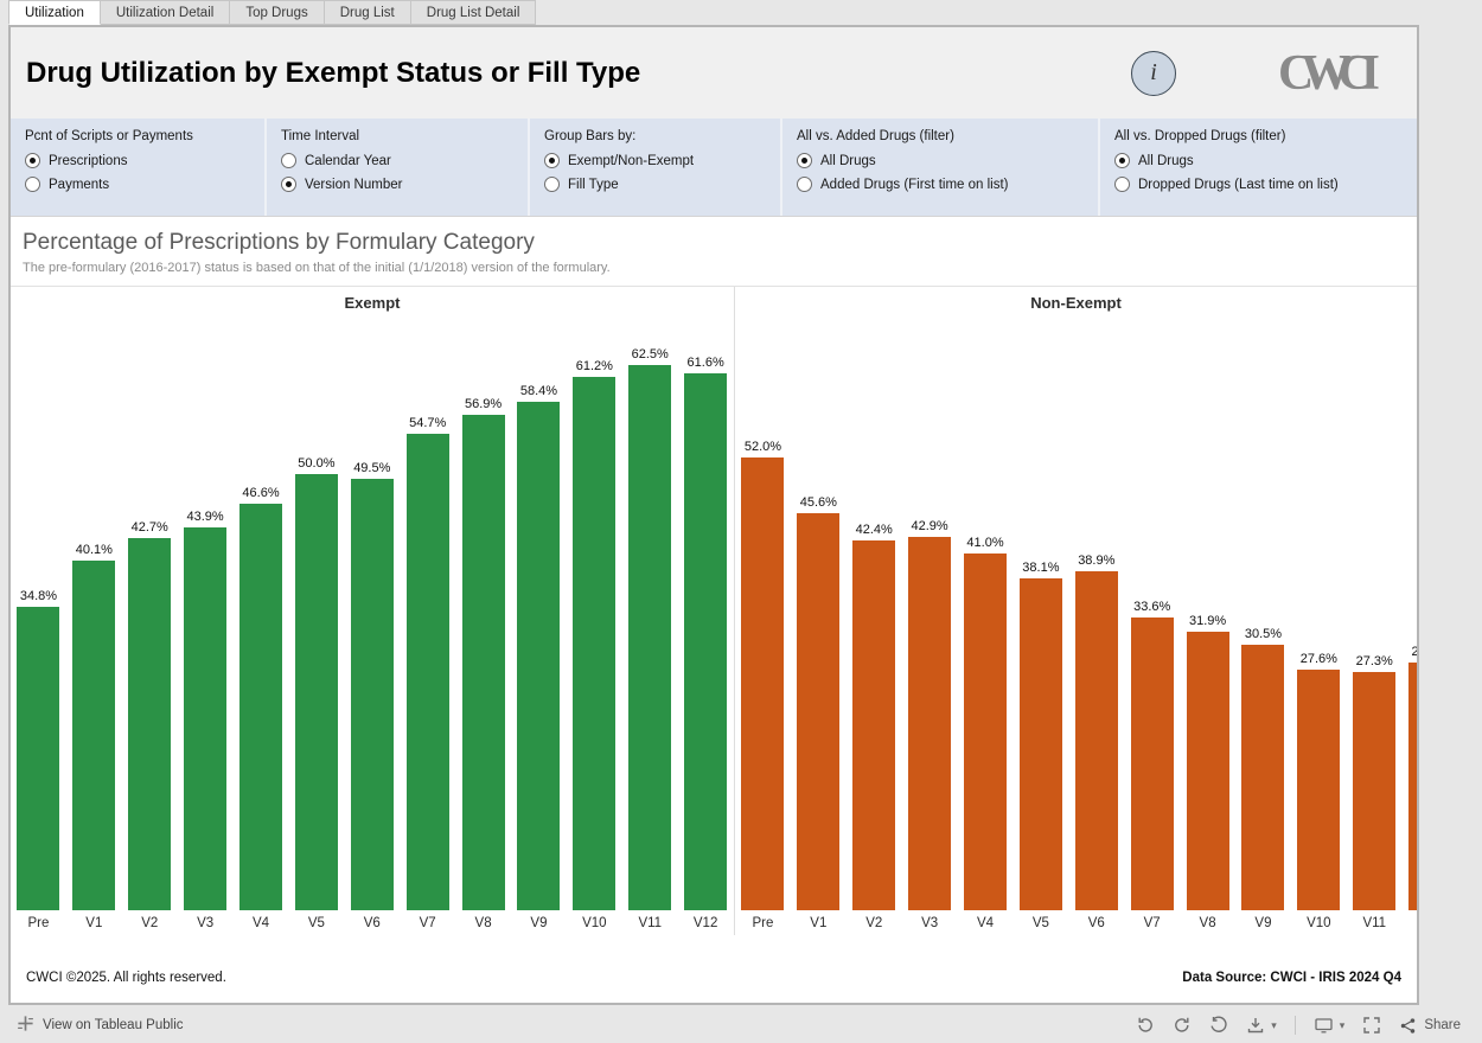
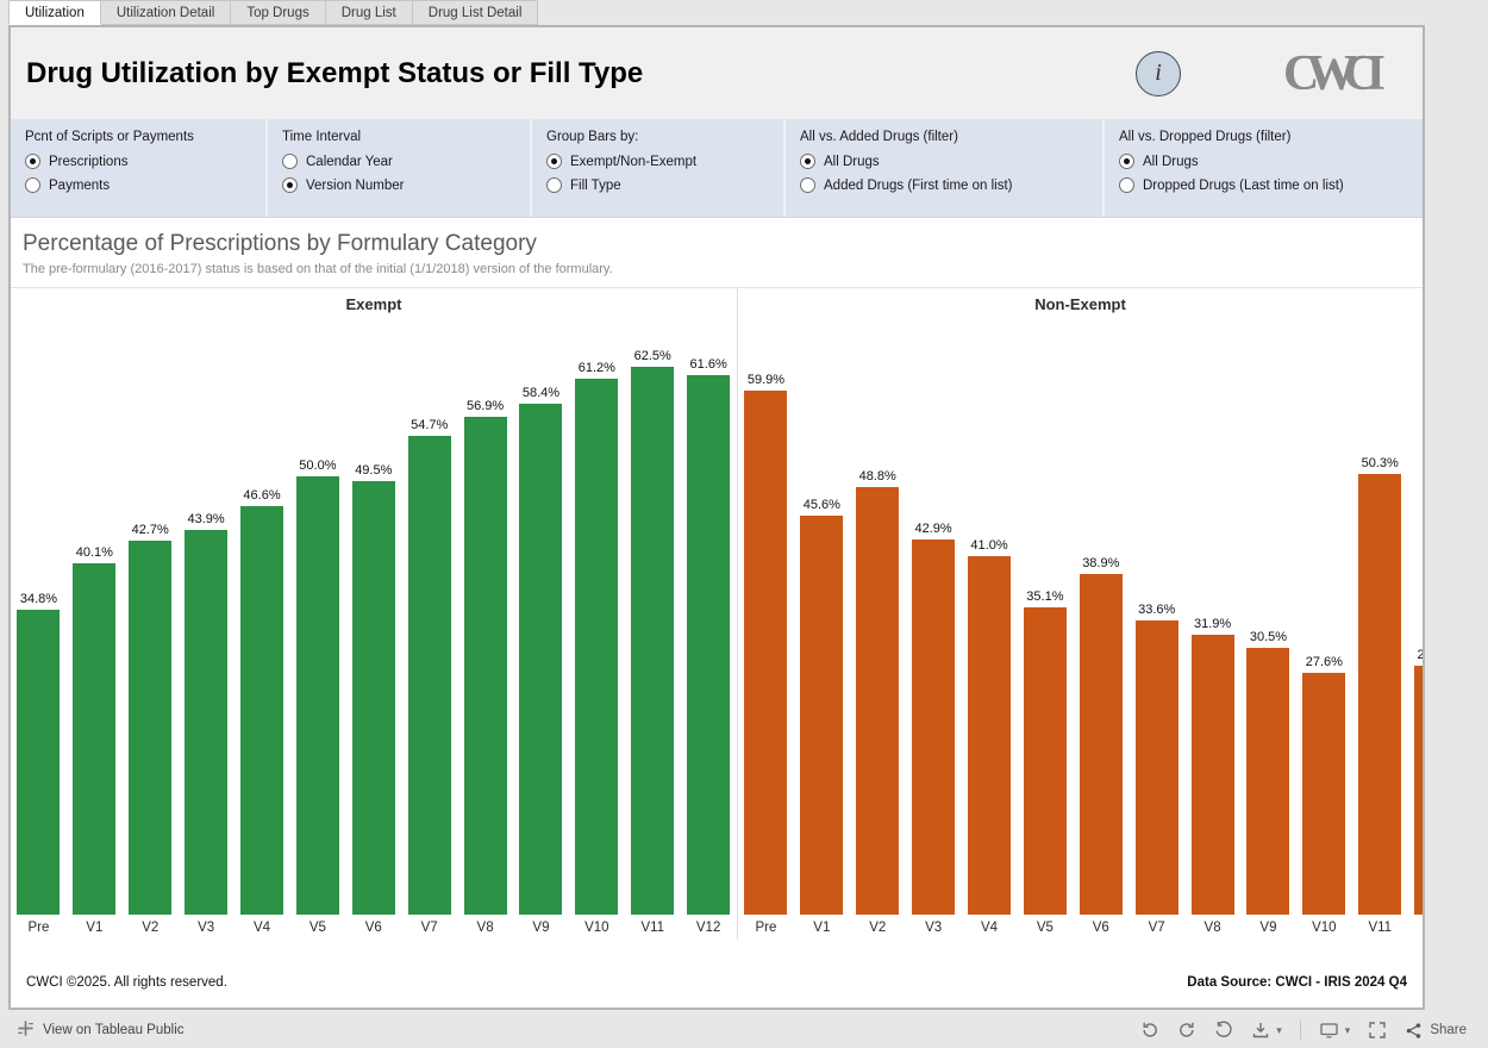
Non-Exempt/Pre: 52.0% -> 59.9%
Non-Exempt/V2: 42.4% -> 48.8%
Non-Exempt/V5: 38.1% -> 35.1%
Non-Exempt/V11: 27.3% -> 50.3%
